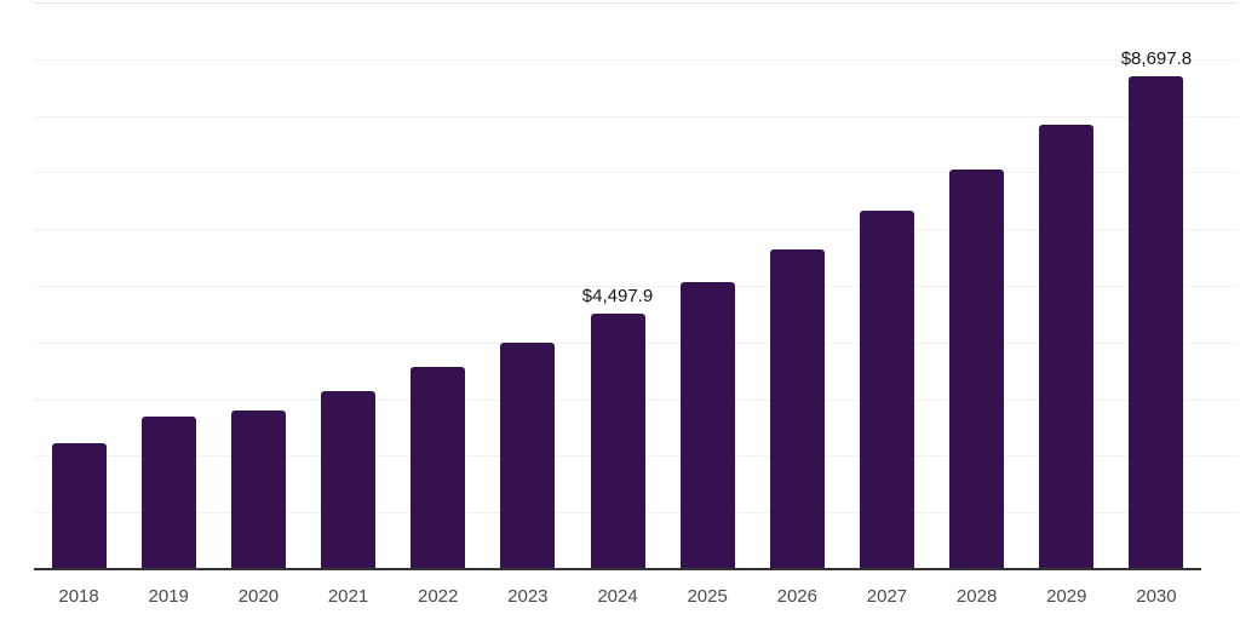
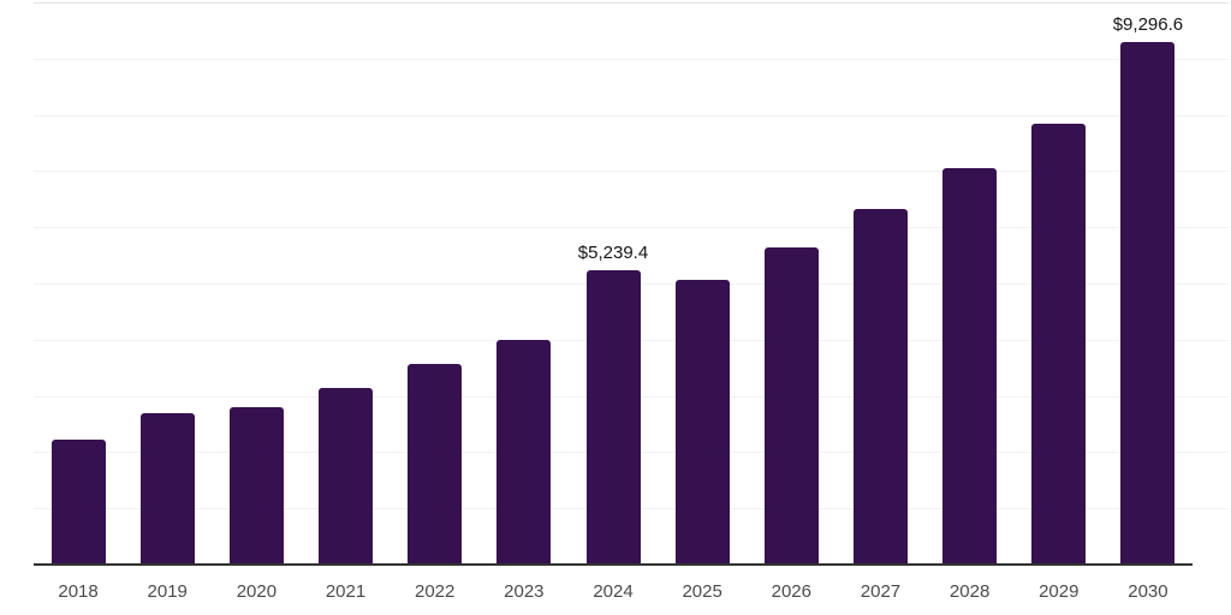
2024: $4,497.9 -> $5,239.4
2030: $8,697.8 -> $9,296.6
